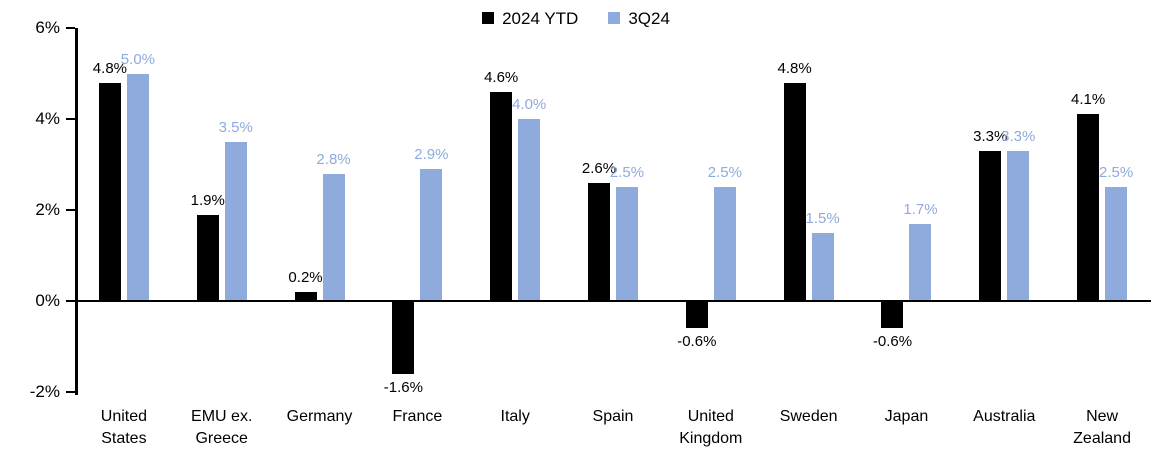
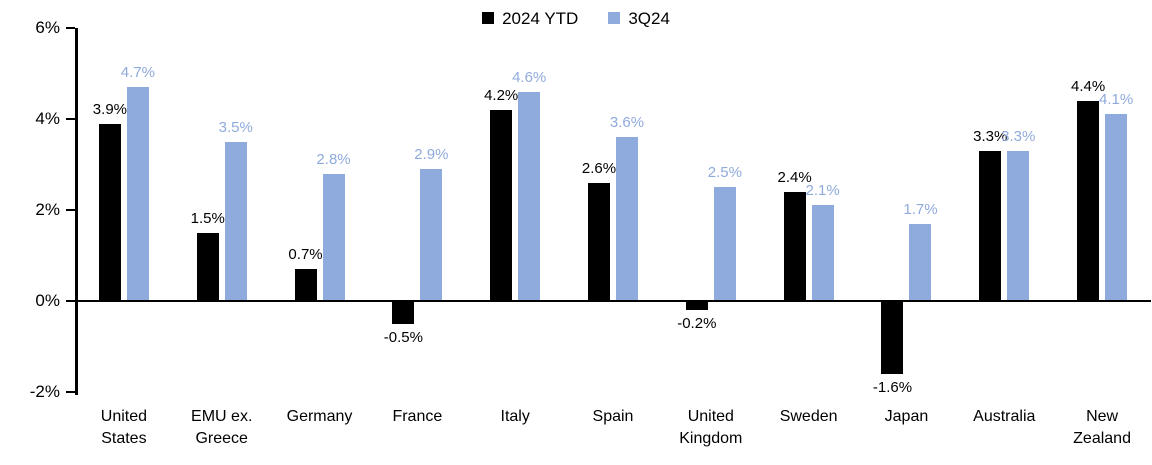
2024 YTD/United States: 4.8% -> 3.9%
3Q24/United States: 5.0% -> 4.7%
2024 YTD/EMU ex. Greece: 1.9% -> 1.5%
2024 YTD/Germany: 0.2% -> 0.7%
2024 YTD/France: -1.6% -> -0.5%
2024 YTD/Italy: 4.6% -> 4.2%
3Q24/Italy: 4.0% -> 4.6%
3Q24/Spain: 2.5% -> 3.6%
2024 YTD/United Kingdom: -0.6% -> -0.2%
2024 YTD/Sweden: 4.8% -> 2.4%
3Q24/Sweden: 1.5% -> 2.1%
2024 YTD/Japan: -0.6% -> -1.6%
2024 YTD/New Zealand: 4.1% -> 4.4%
3Q24/New Zealand: 2.5% -> 4.1%
